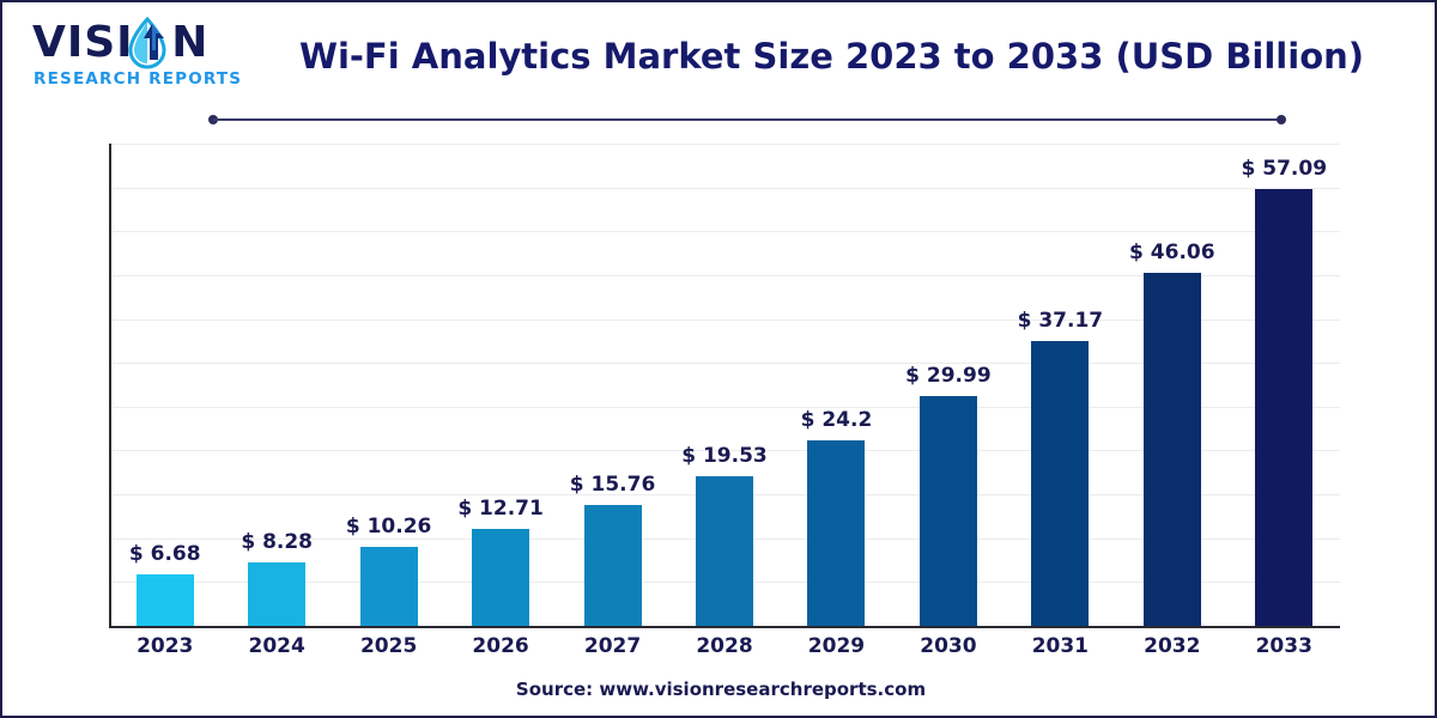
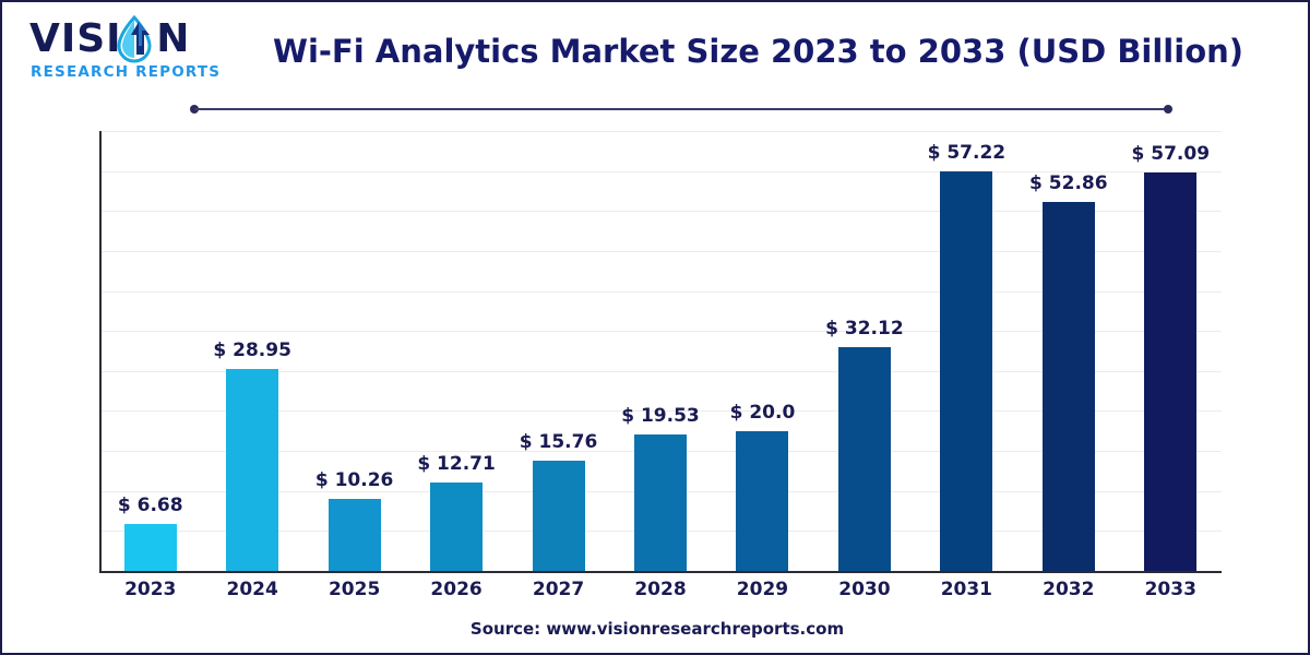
2024: 8.28 -> 28.95
2029: 24.2 -> 20.0
2030: 29.99 -> 32.12
2031: 37.17 -> 57.22
2032: 46.06 -> 52.86
